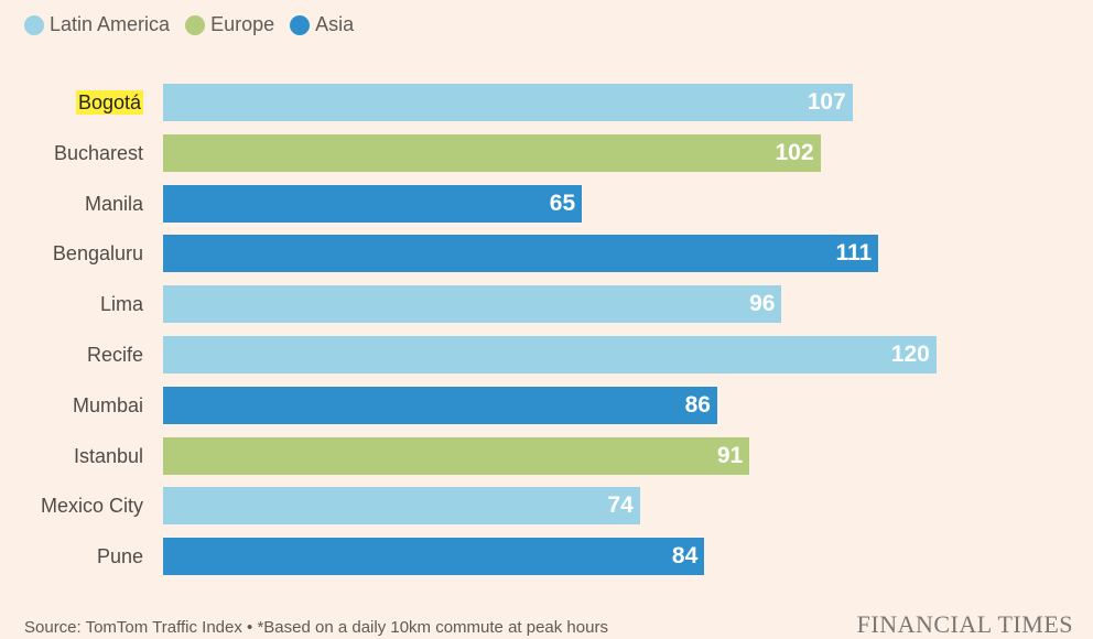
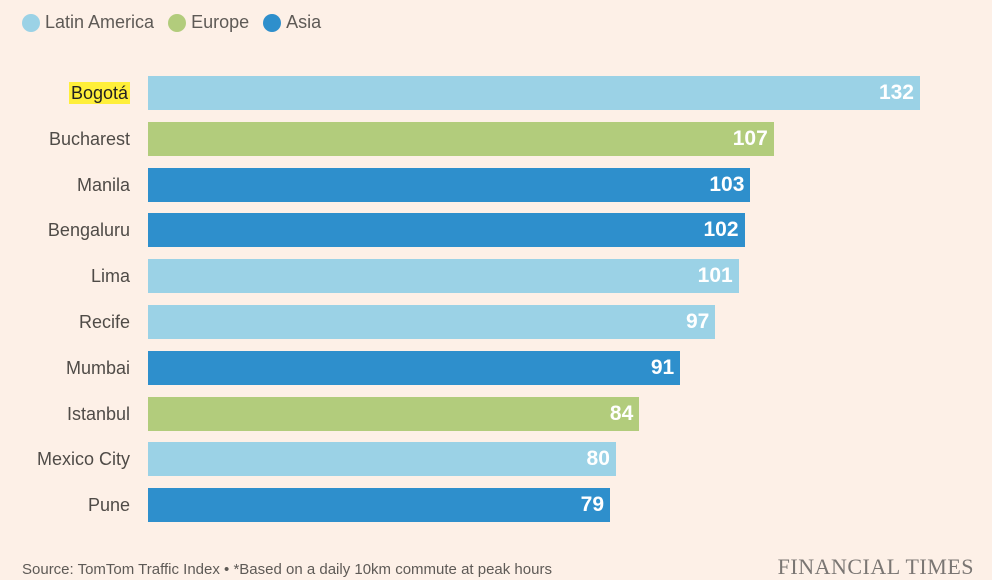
Bogotá: 107 -> 132
Bucharest: 102 -> 107
Manila: 65 -> 103
Bengaluru: 111 -> 102
Lima: 96 -> 101
Recife: 120 -> 97
Mumbai: 86 -> 91
Istanbul: 91 -> 84
Mexico City: 74 -> 80
Pune: 84 -> 79
